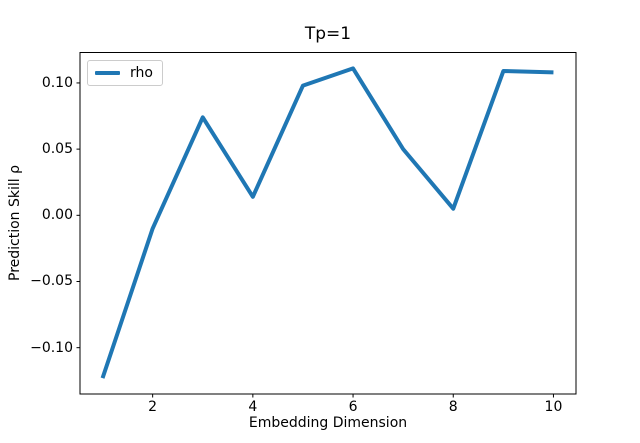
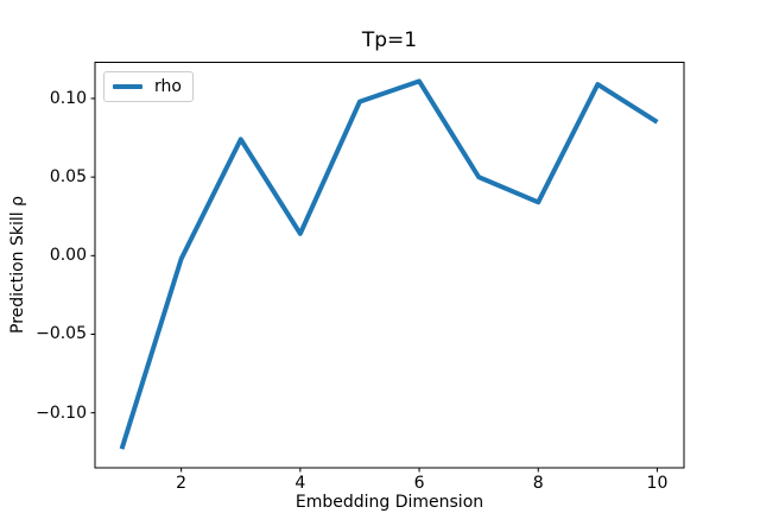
2: -0.010 -> -0.002
8: 0.005 -> 0.034
10: 0.108 -> 0.085
